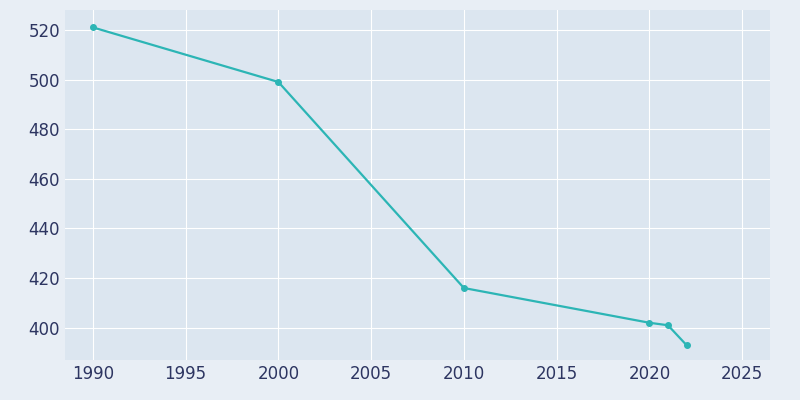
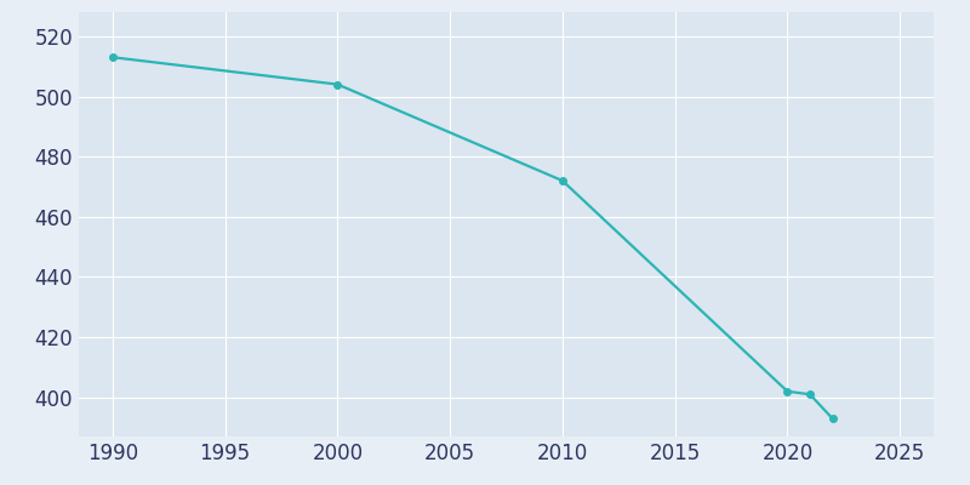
1990: 521 -> 513
2000: 499 -> 504
2010: 416 -> 472
